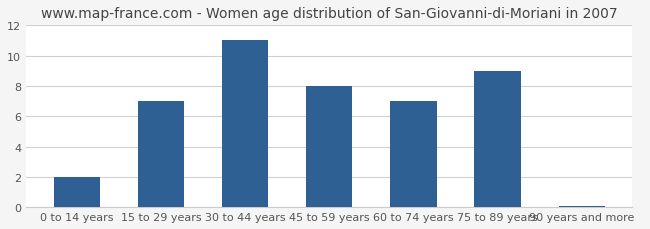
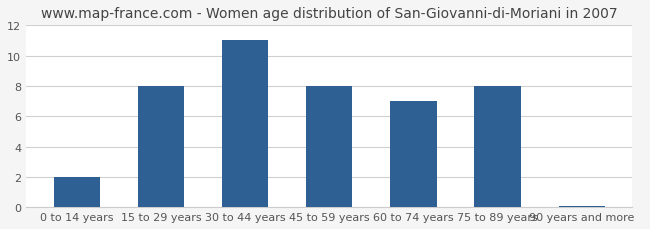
15 to 29 years: 7.0 -> 8.0
75 to 89 years: 9.0 -> 8.0
